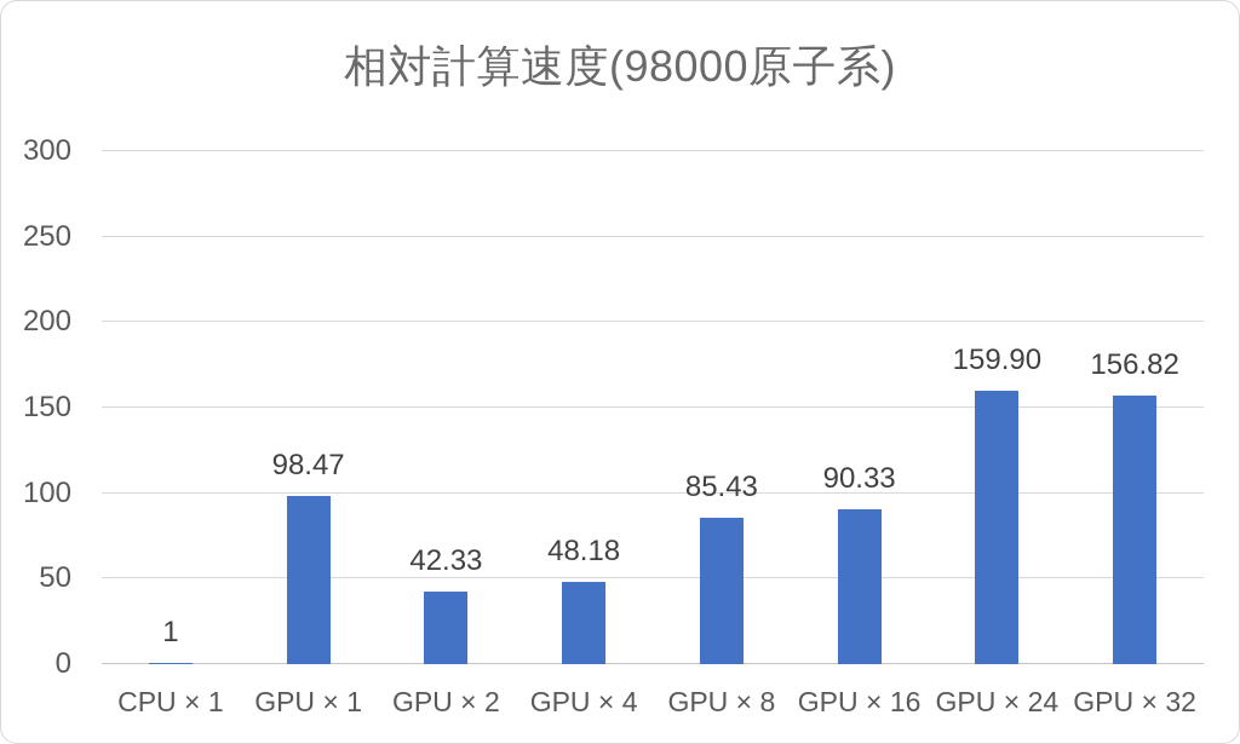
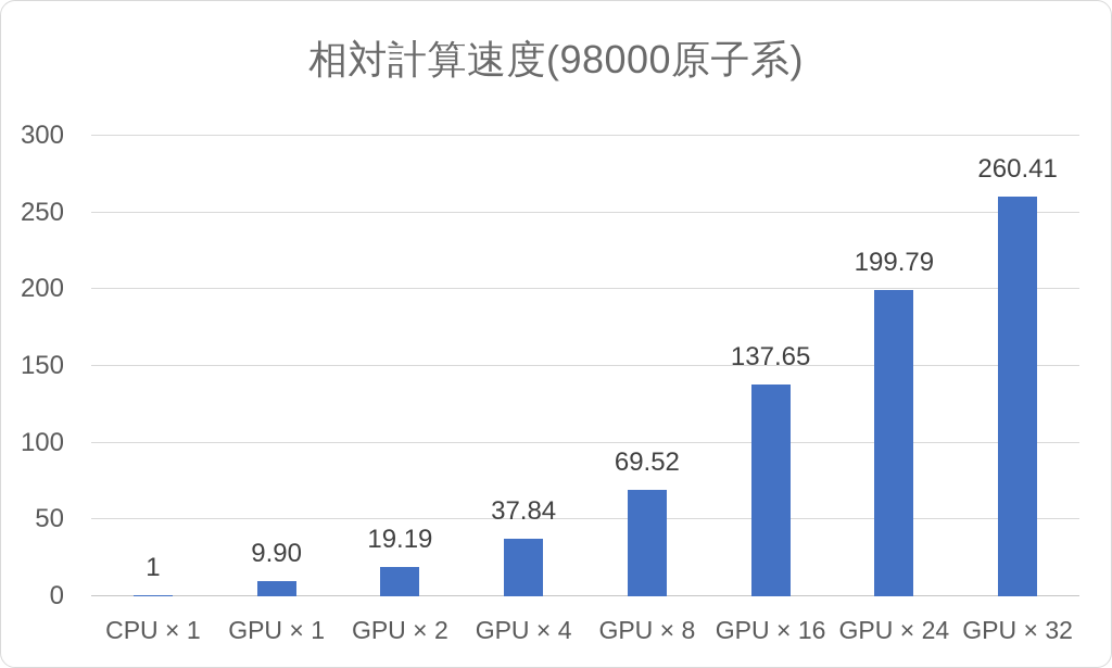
GPU × 1: 98.47 -> 9.90
GPU × 2: 42.33 -> 19.19
GPU × 4: 48.18 -> 37.84
GPU × 8: 85.43 -> 69.52
GPU × 16: 90.33 -> 137.65
GPU × 24: 159.90 -> 199.79
GPU × 32: 156.82 -> 260.41
